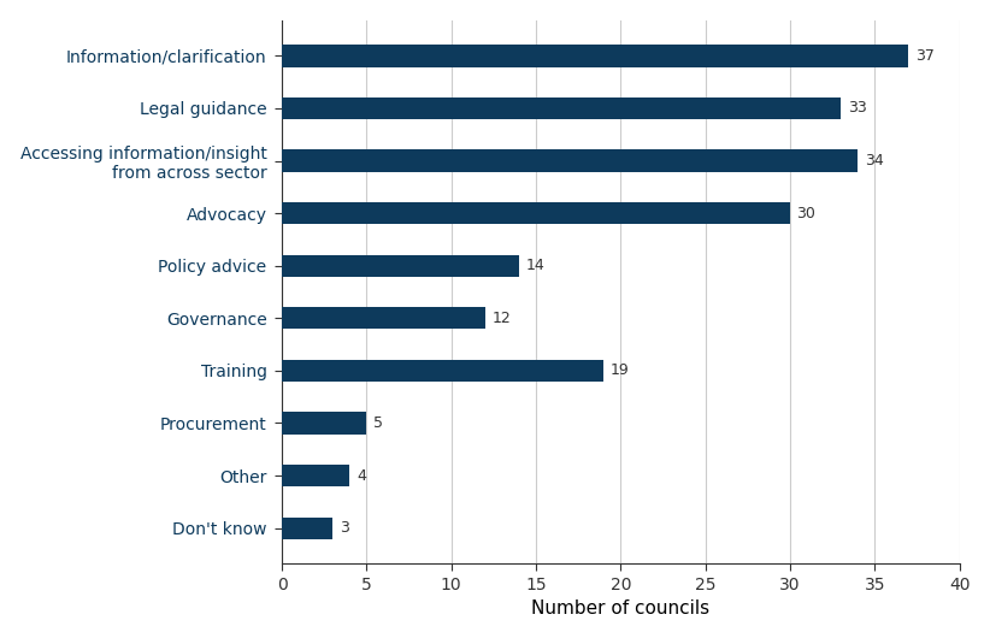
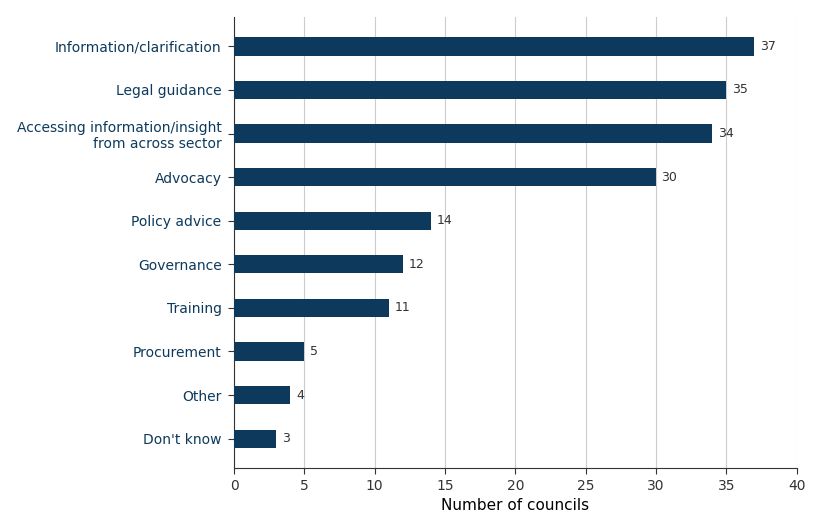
Legal guidance: 33 -> 35
Training: 19 -> 11
